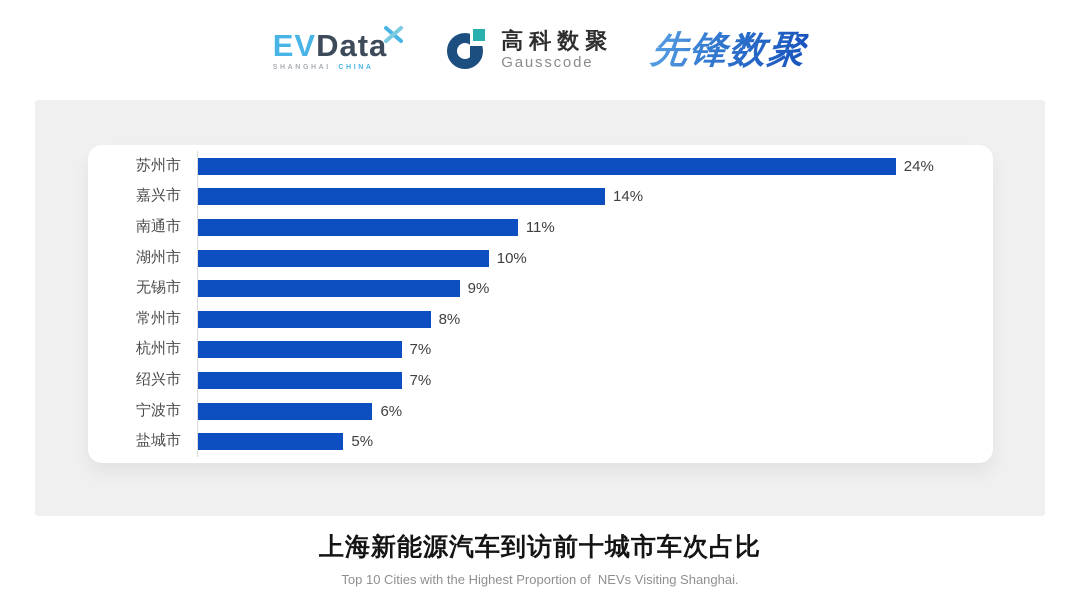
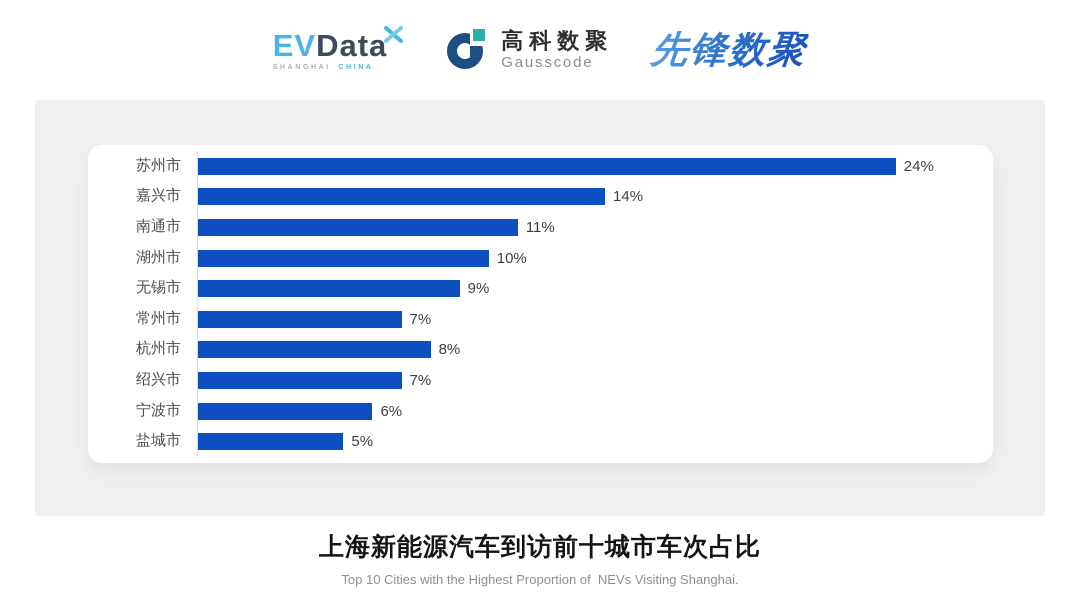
常州市: 8% -> 7%
杭州市: 7% -> 8%
